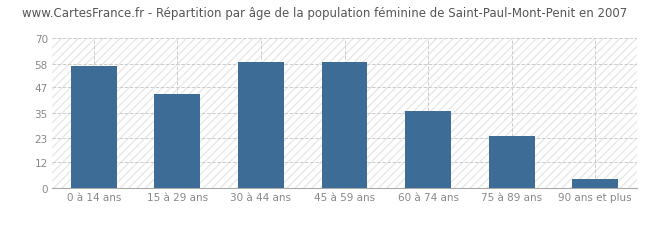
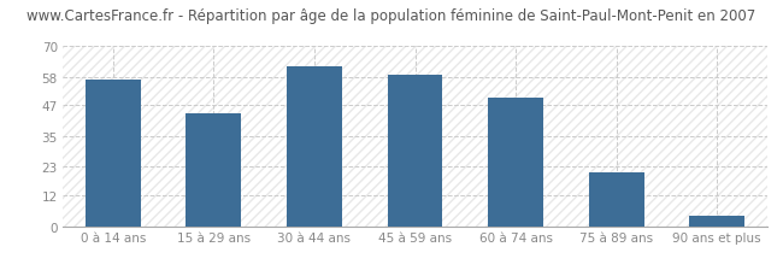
30 à 44 ans: 59 -> 62
60 à 74 ans: 36 -> 50
75 à 89 ans: 24 -> 21
